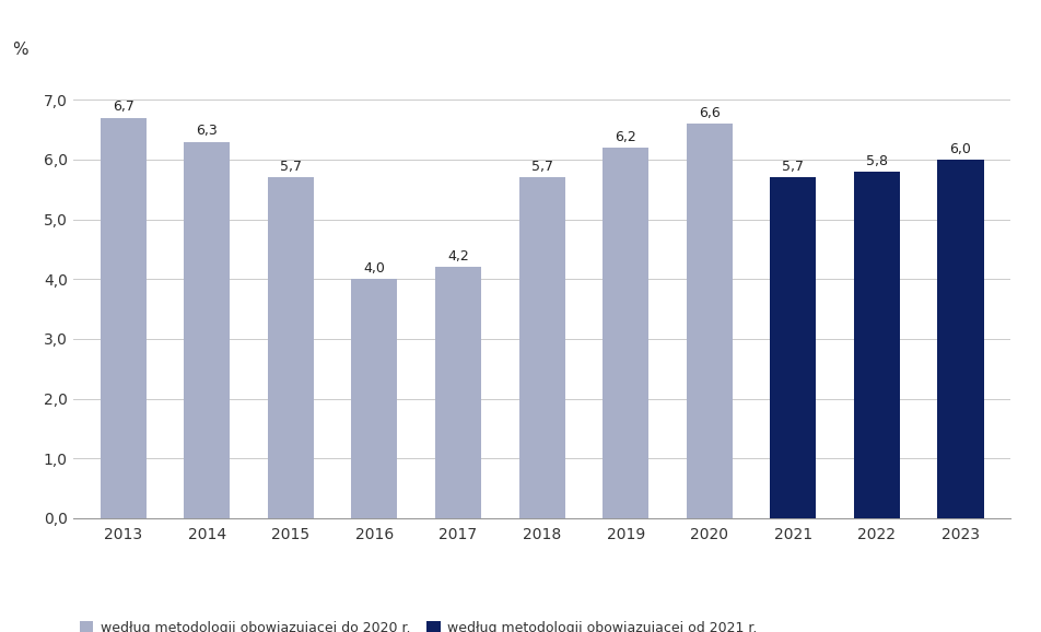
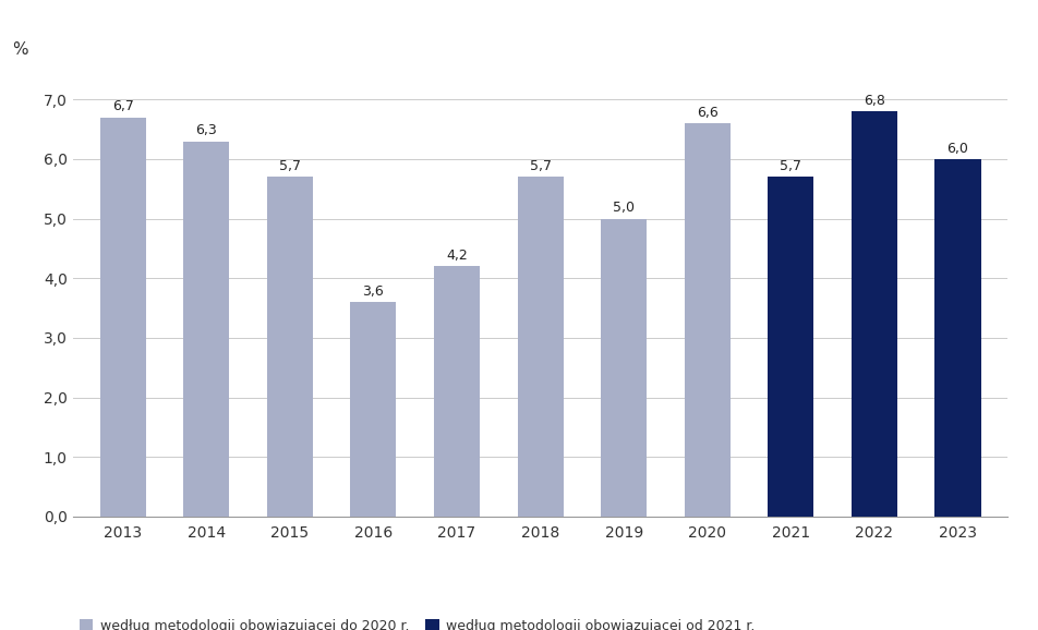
2016: 4,0 -> 3,6
2019: 6,2 -> 5,0
2022: 5,8 -> 6,8
